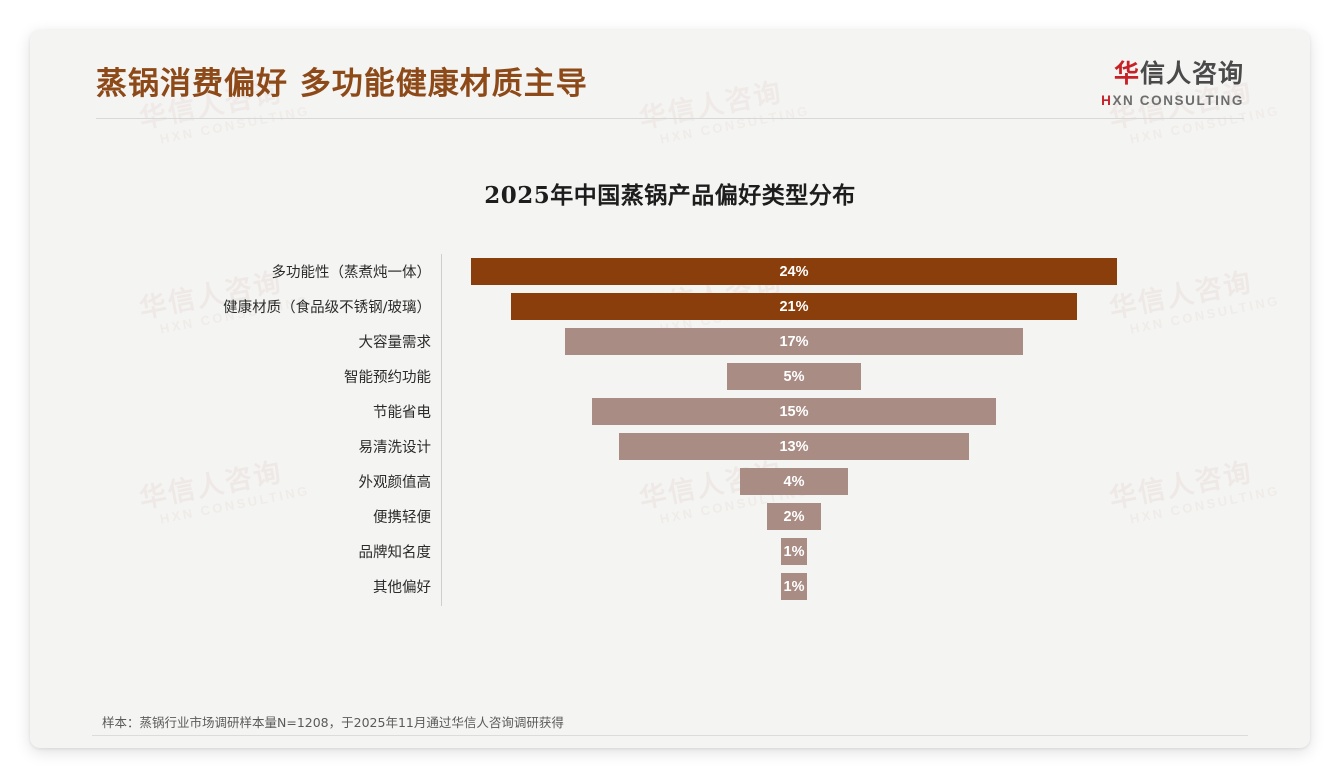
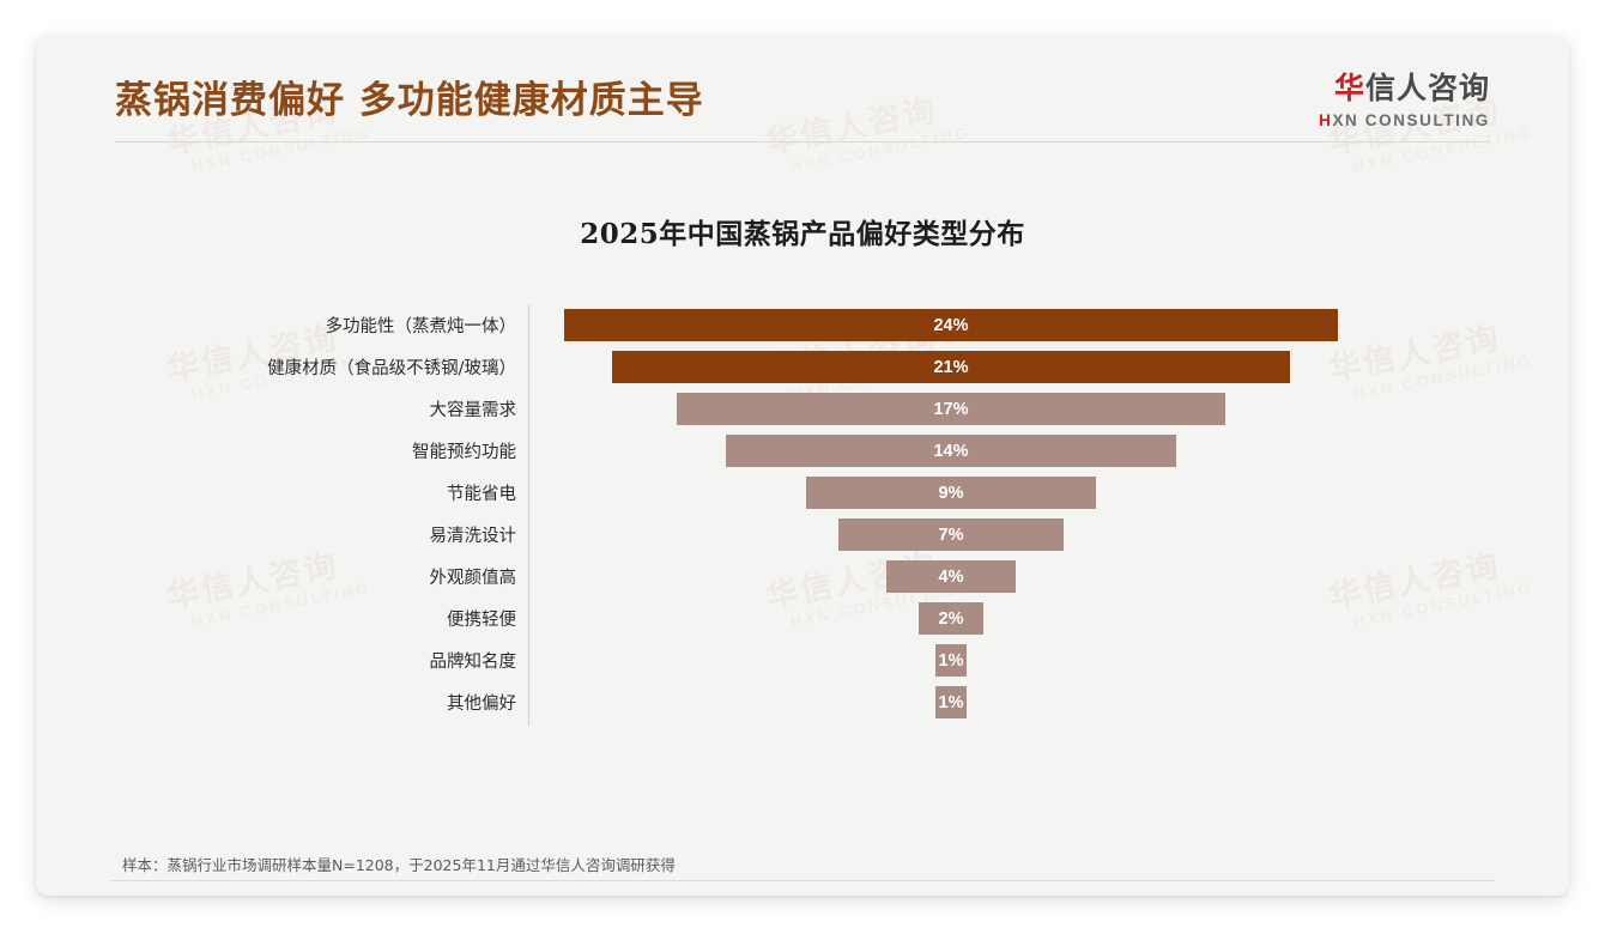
智能预约功能: 5% -> 14%
节能省电: 15% -> 9%
易清洗设计: 13% -> 7%
